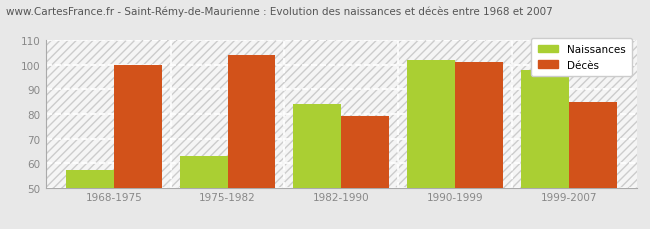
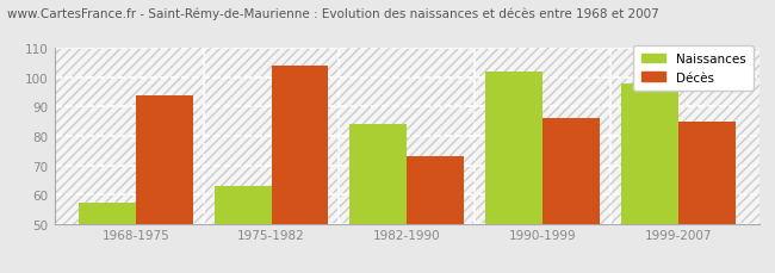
Décès/1968-1975: 100 -> 94
Décès/1982-1990: 79 -> 73
Décès/1990-1999: 101 -> 86
